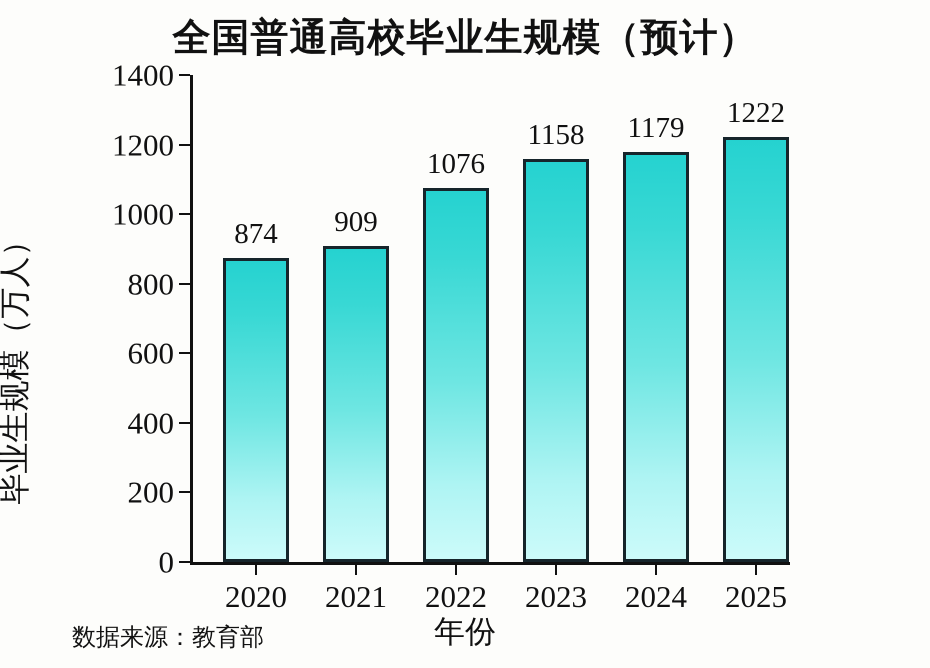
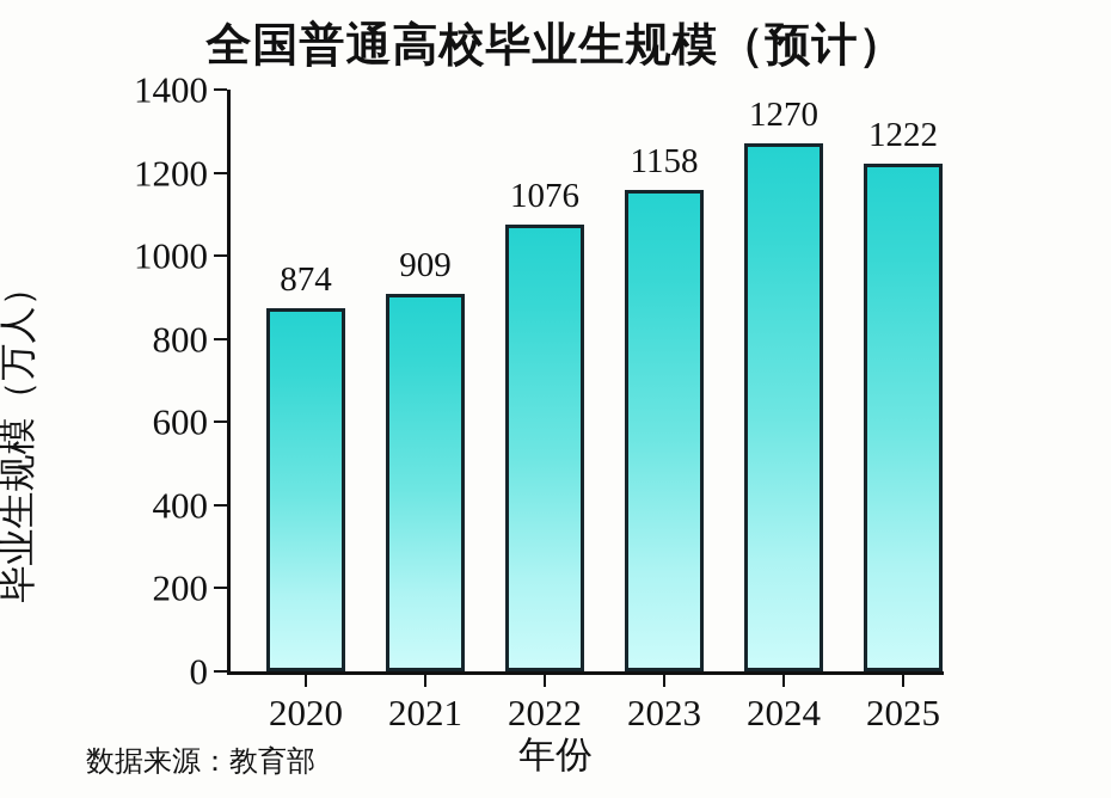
2024: 1179 -> 1270
